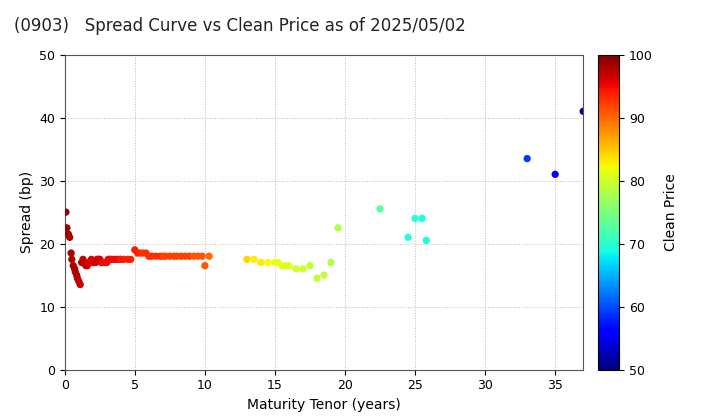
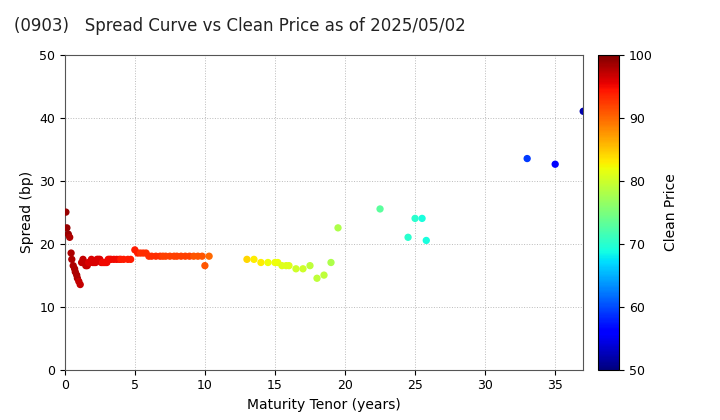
35: 31.0 -> 32.6
